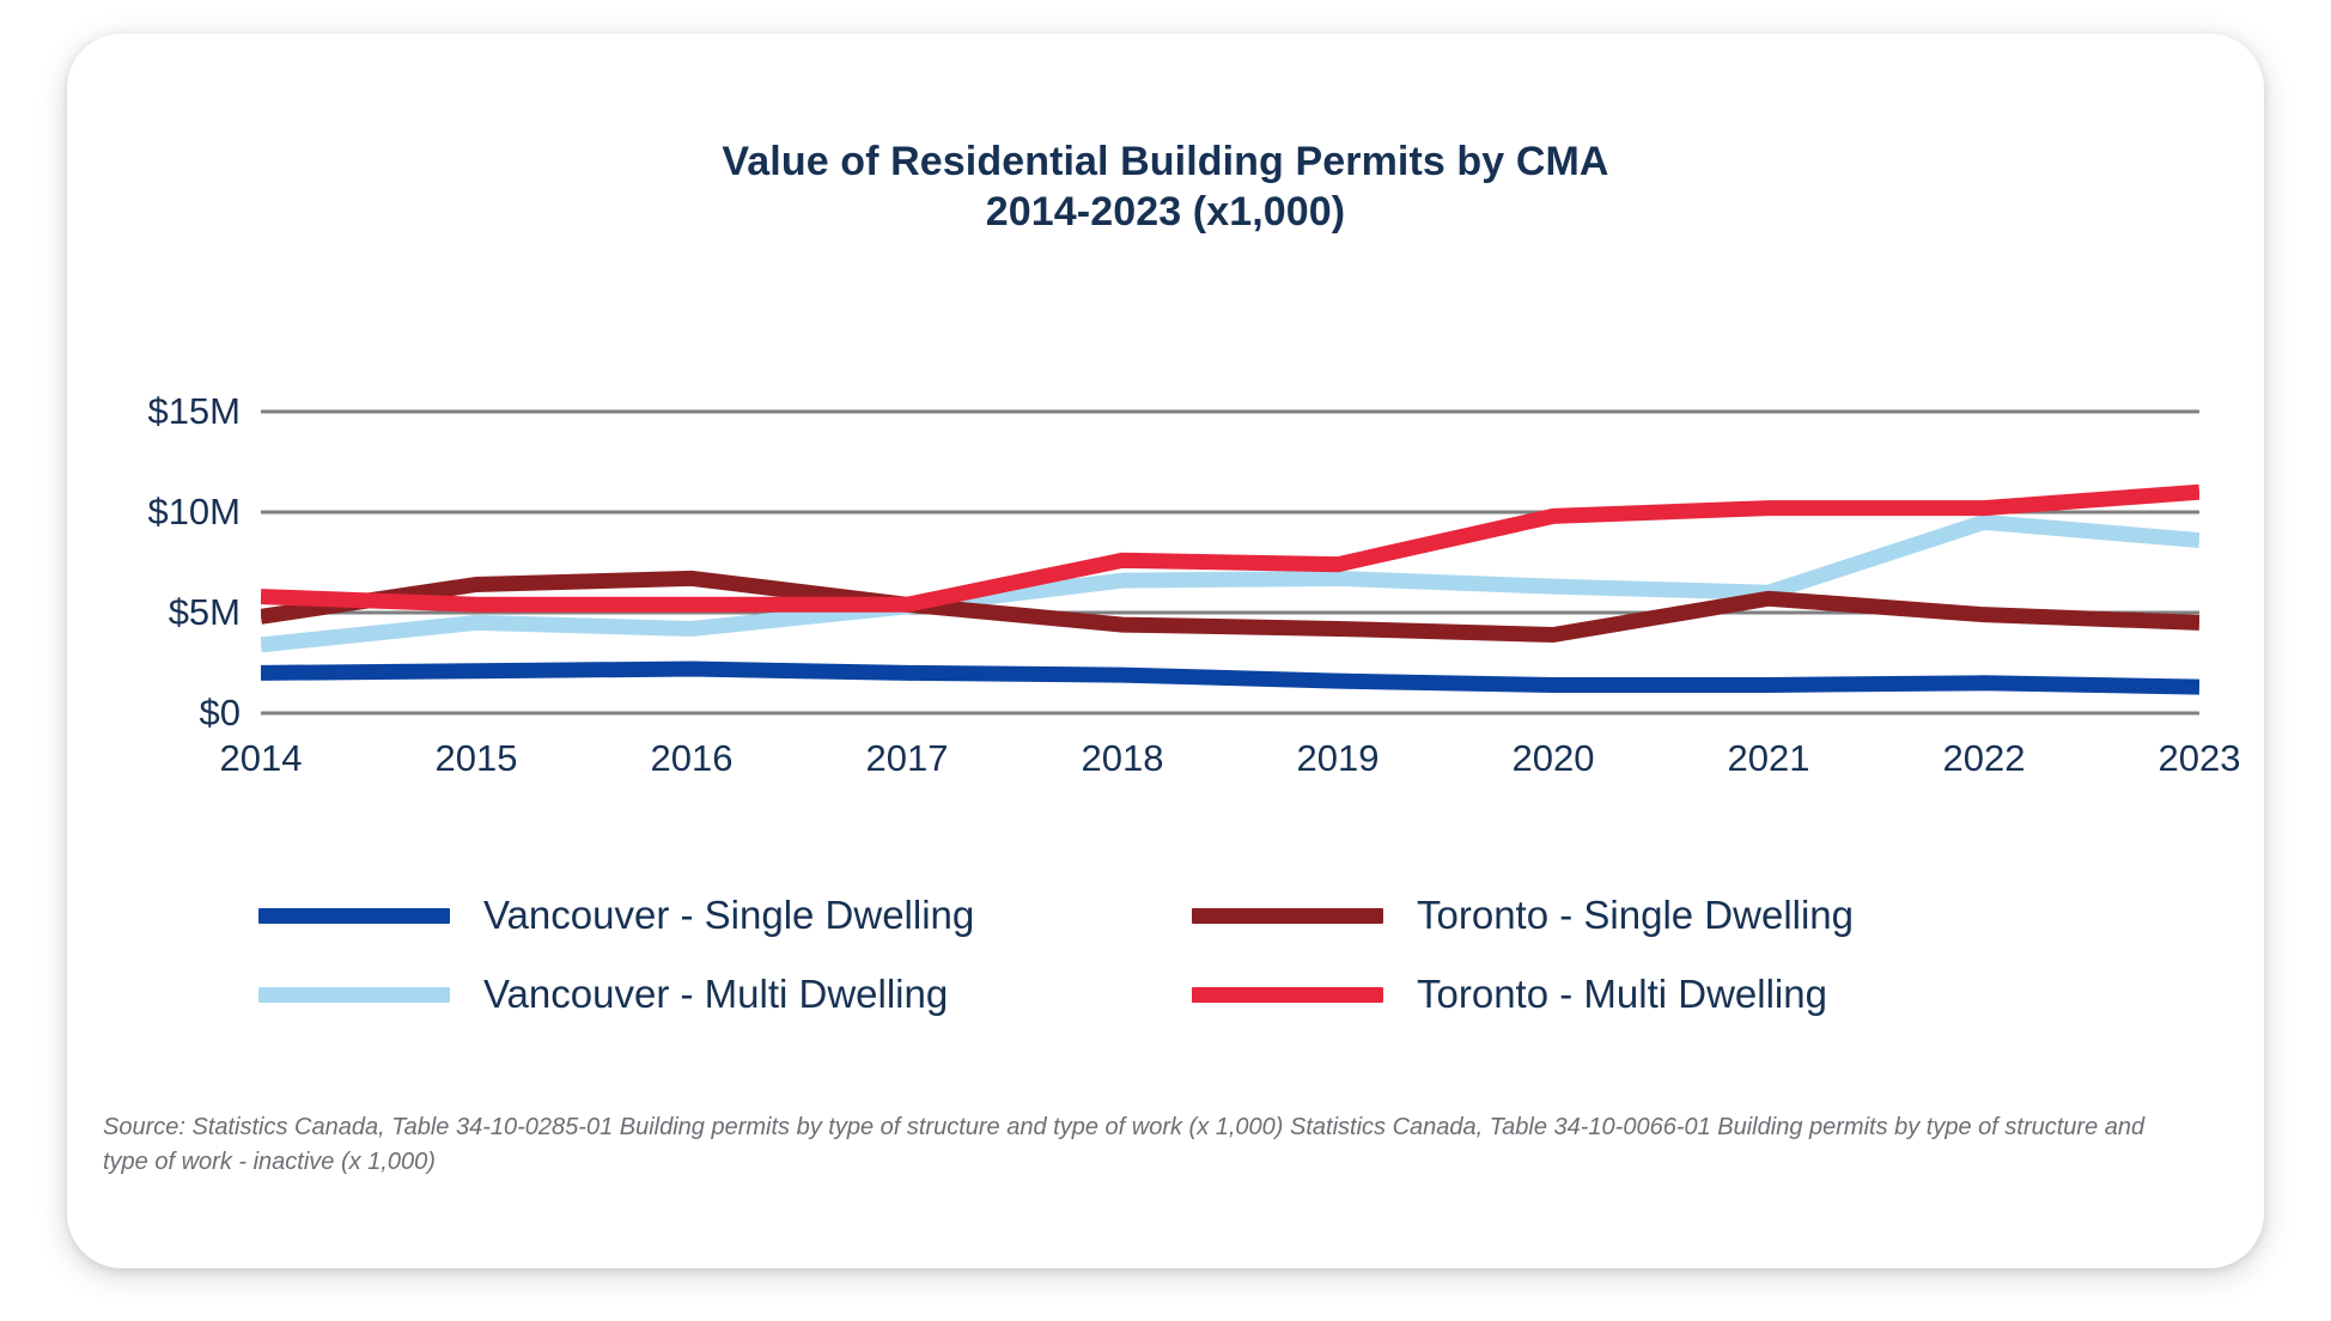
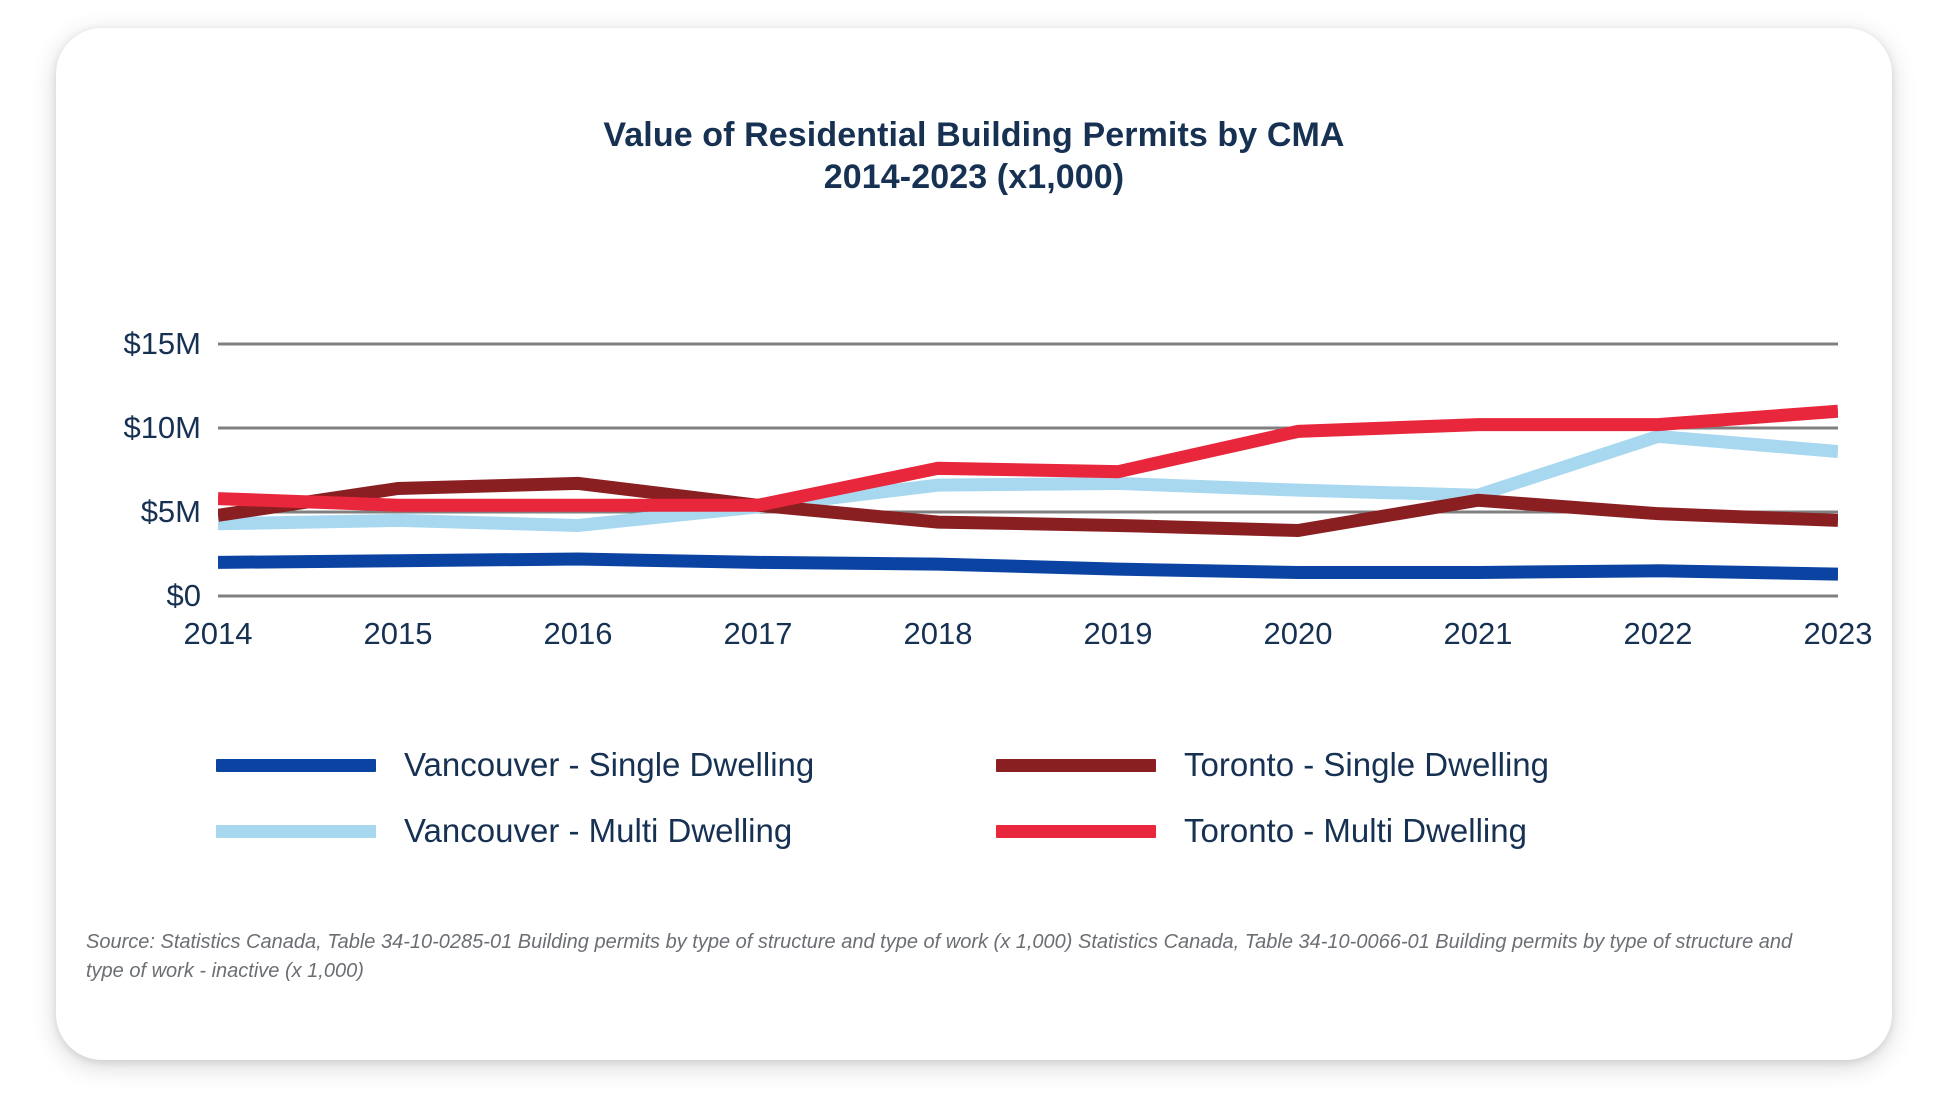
Vancouver - Multi Dwelling/2014: $3.4M -> $4.3M
